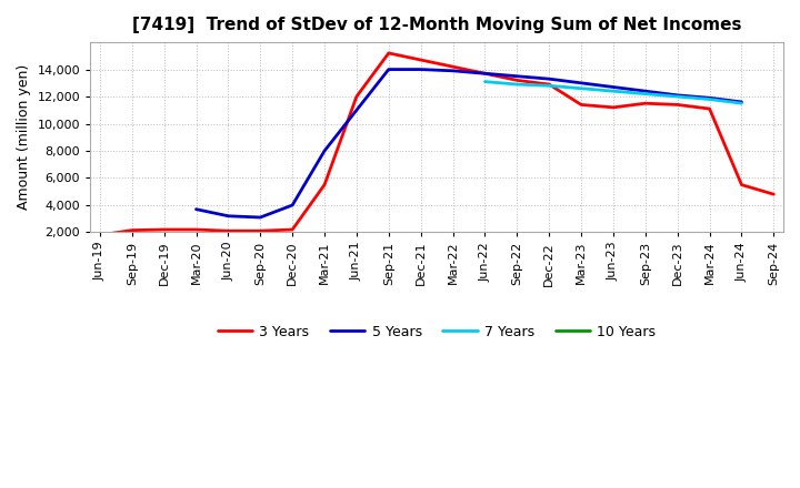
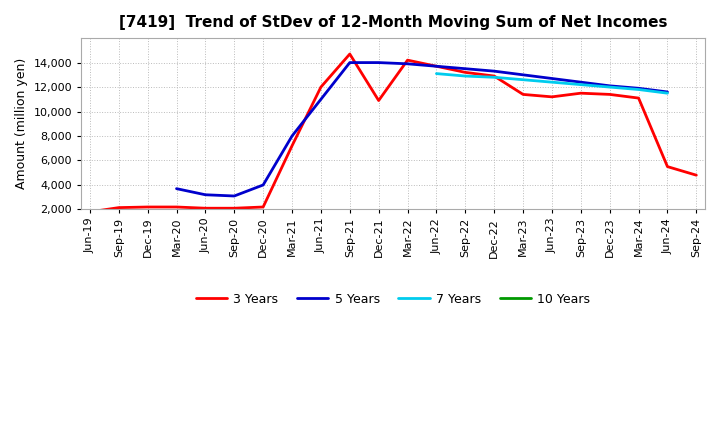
3 Years/Mar-21: 5,500 -> 7,200
3 Years/Sep-21: 15,200 -> 14,700
3 Years/Dec-21: 14,700 -> 10,900
